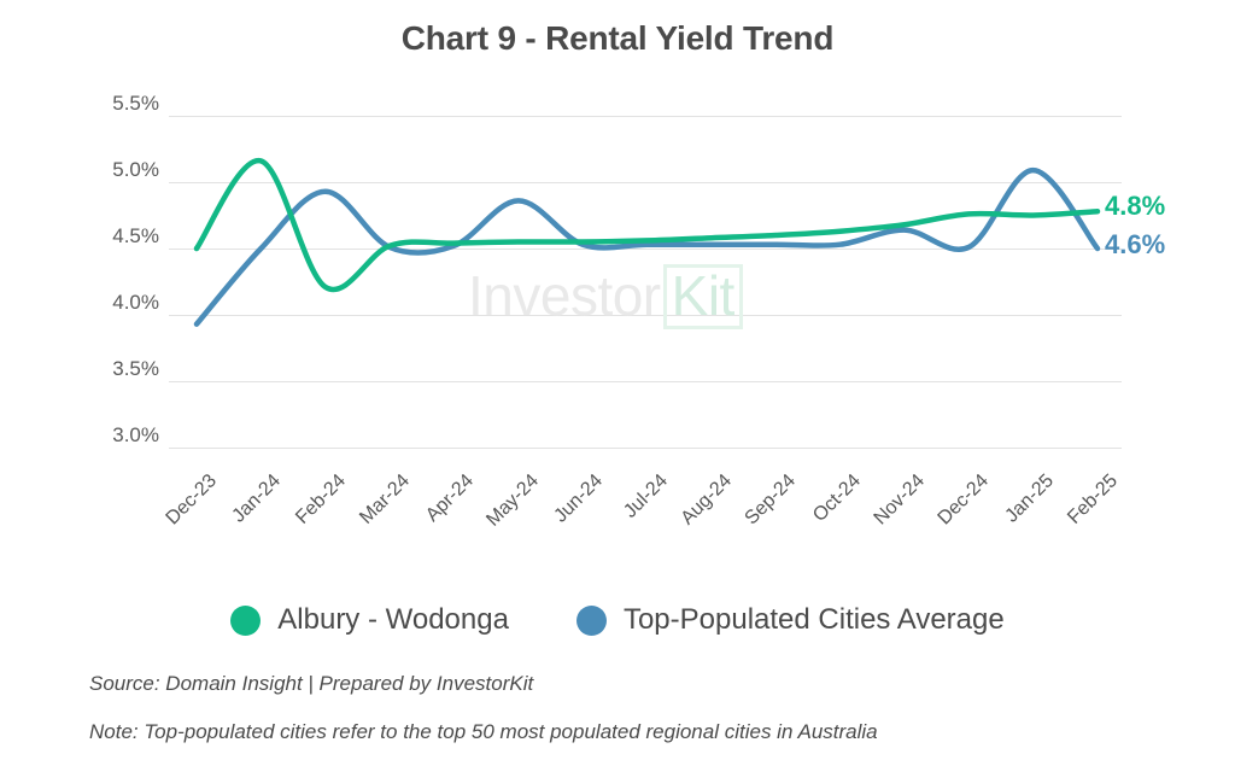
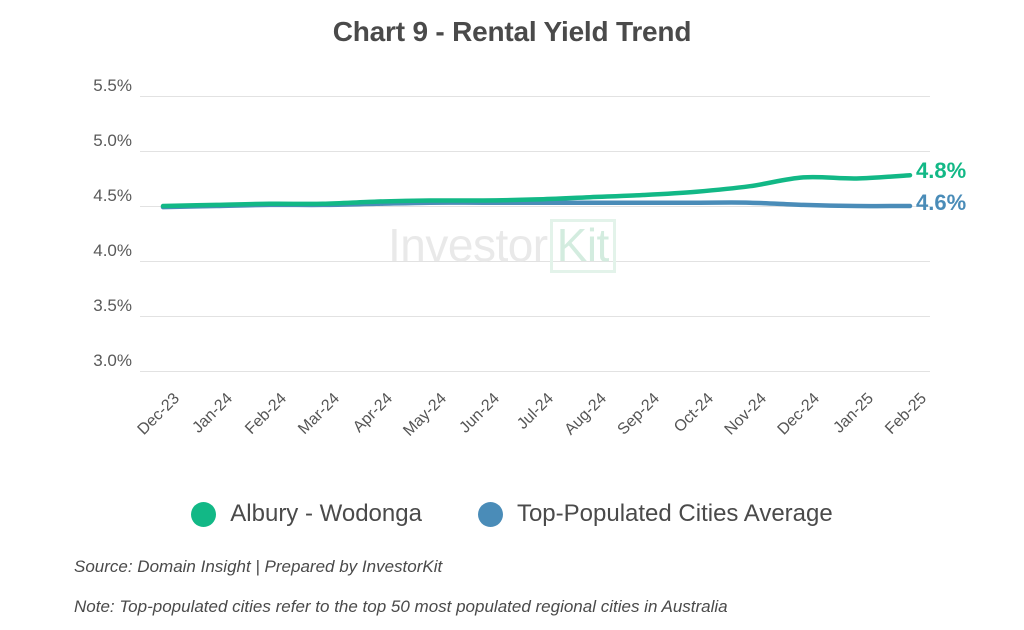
Top-Populated Cities Average/Dec-23: 3.93% -> 4.49%
Albury - Wodonga/Jan-24: 5.16% -> 4.51%
Albury - Wodonga/Feb-24: 4.21% -> 4.52%
Top-Populated Cities Average/Feb-24: 4.93% -> 4.51%
Top-Populated Cities Average/May-24: 4.86% -> 4.53%
Top-Populated Cities Average/Nov-24: 4.64% -> 4.53%
Top-Populated Cities Average/Jan-25: 5.09% -> 4.50%
